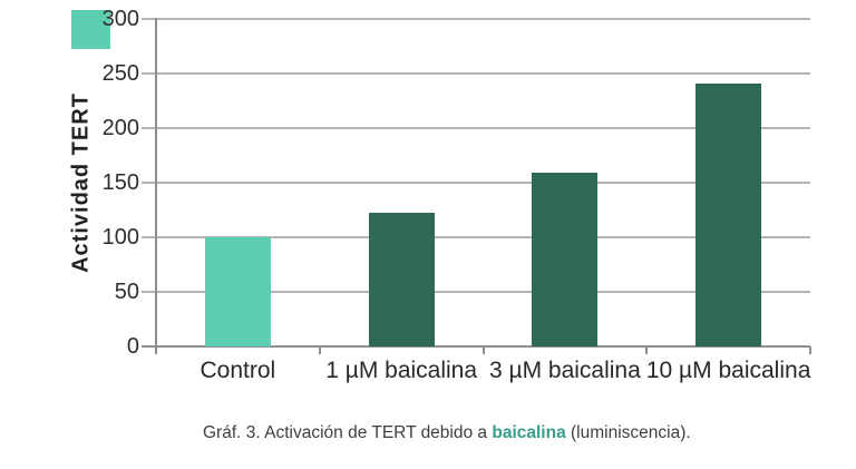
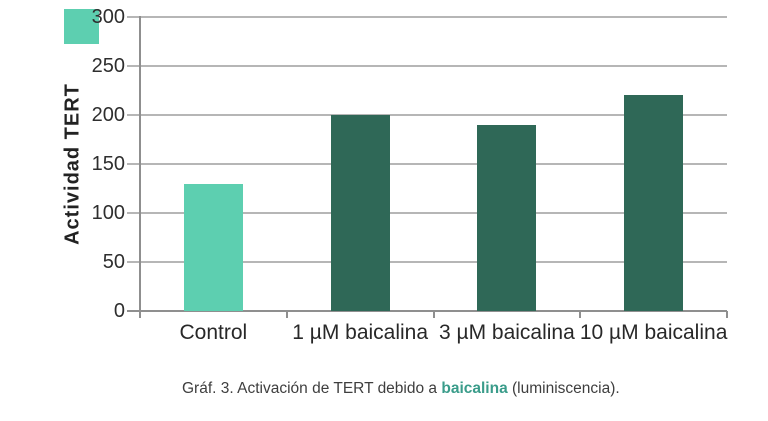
Control: 100 -> 130
1 µM baicalina: 120 -> 200
3 µM baicalina: 160 -> 190
10 µM baicalina: 240 -> 220
